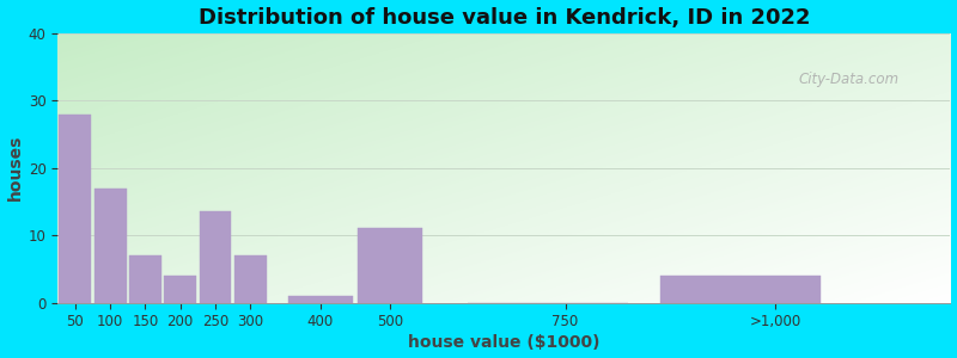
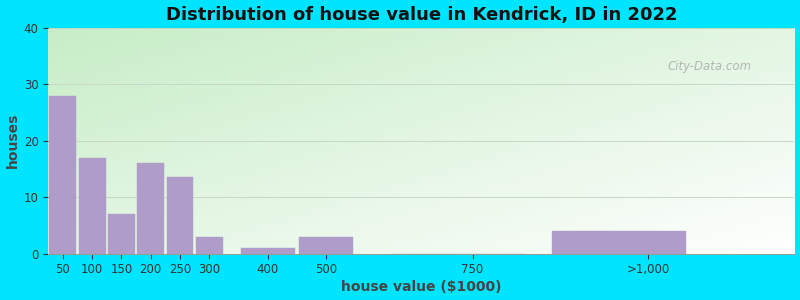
200: 4.0 -> 16.0
300: 7.0 -> 3.0
500: 11.0 -> 3.0
